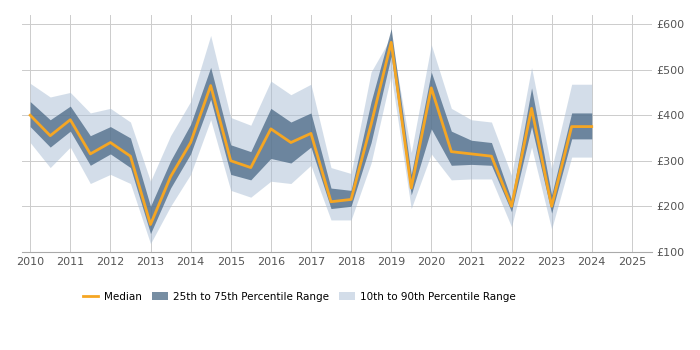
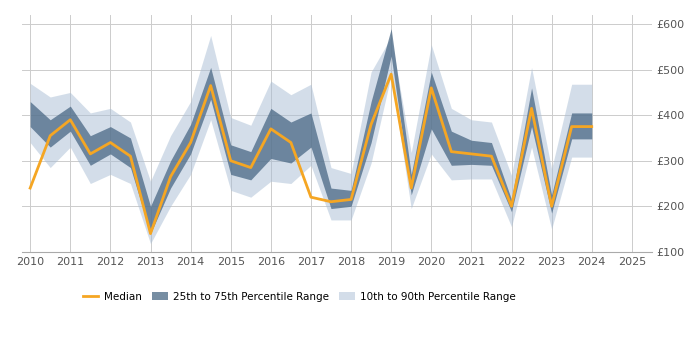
Median/2010: £400 -> £240
Median/2013: £160 -> £140
Median/2017: £360 -> £220
Median/2019: £560 -> £490
